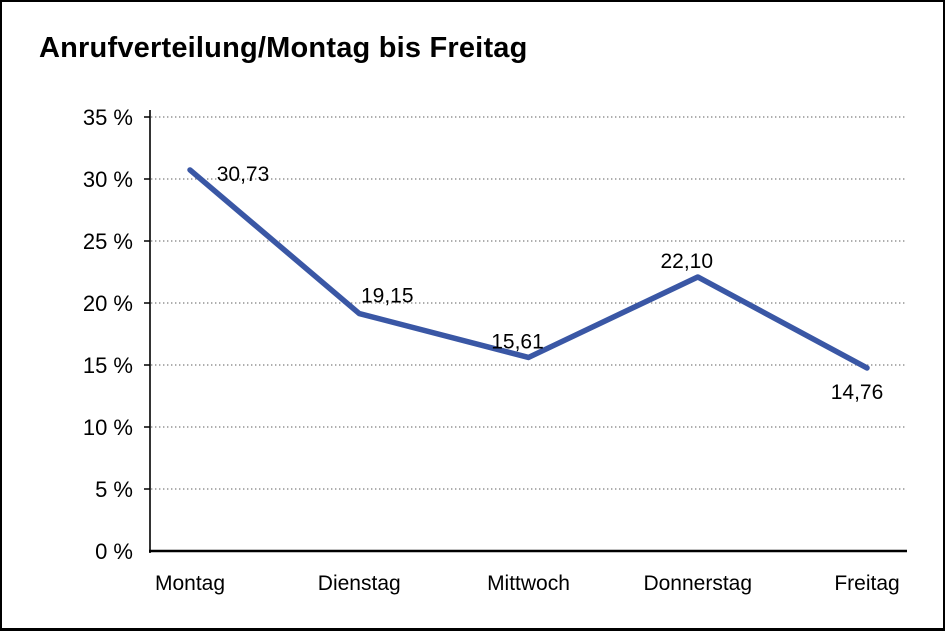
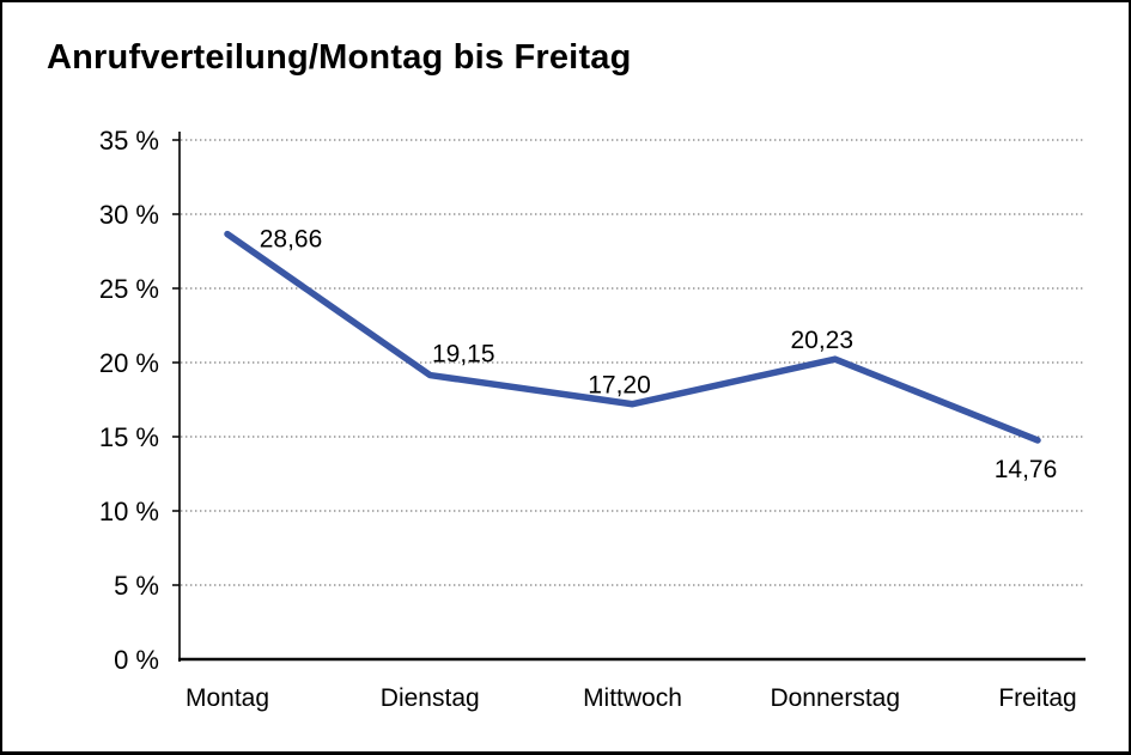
Montag: 30,73 -> 28,66
Mittwoch: 15,61 -> 17,20
Donnerstag: 22,10 -> 20,23
